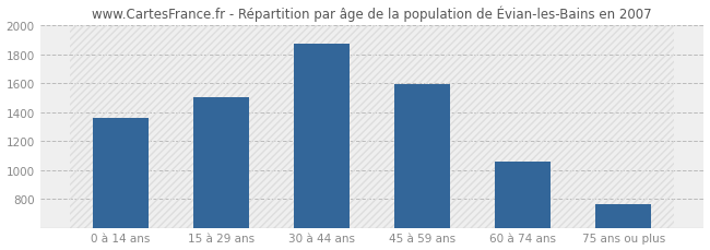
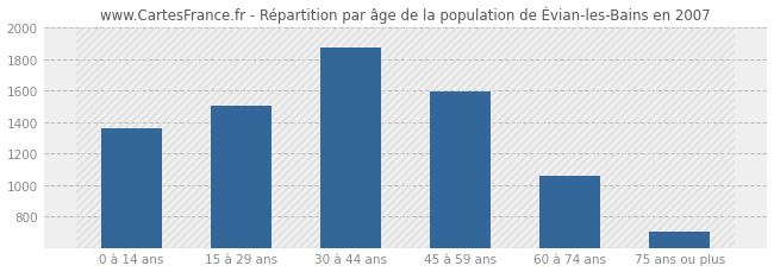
75 ans ou plus: 760 -> 700
